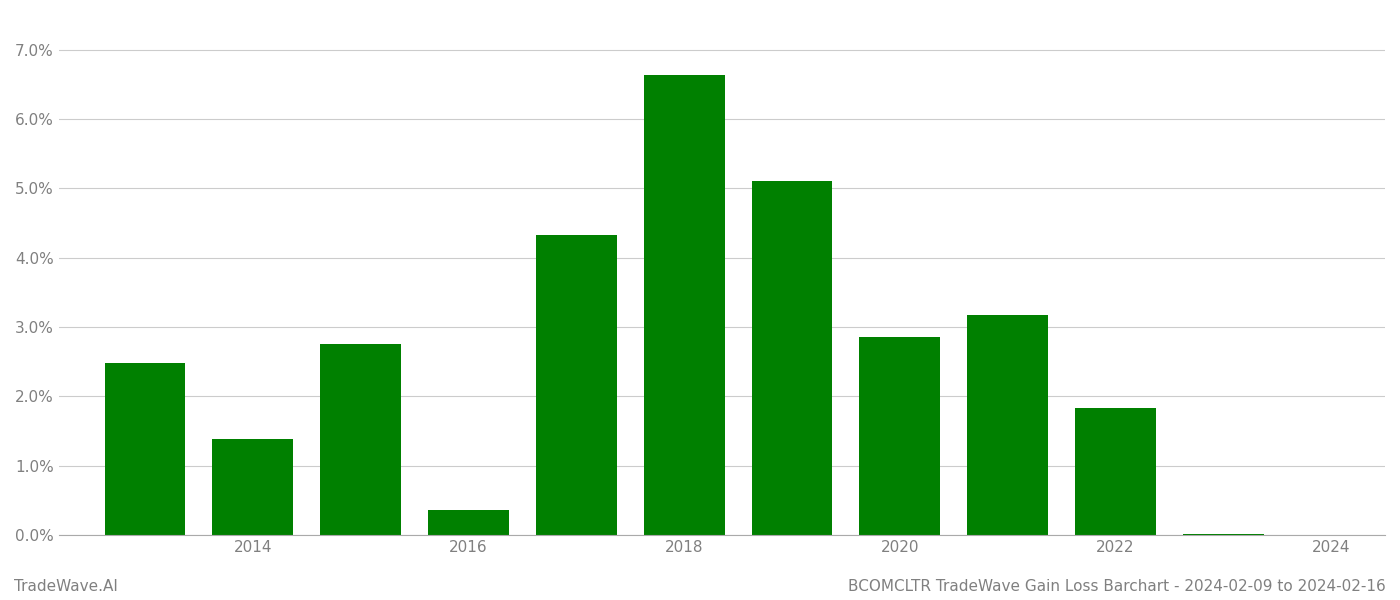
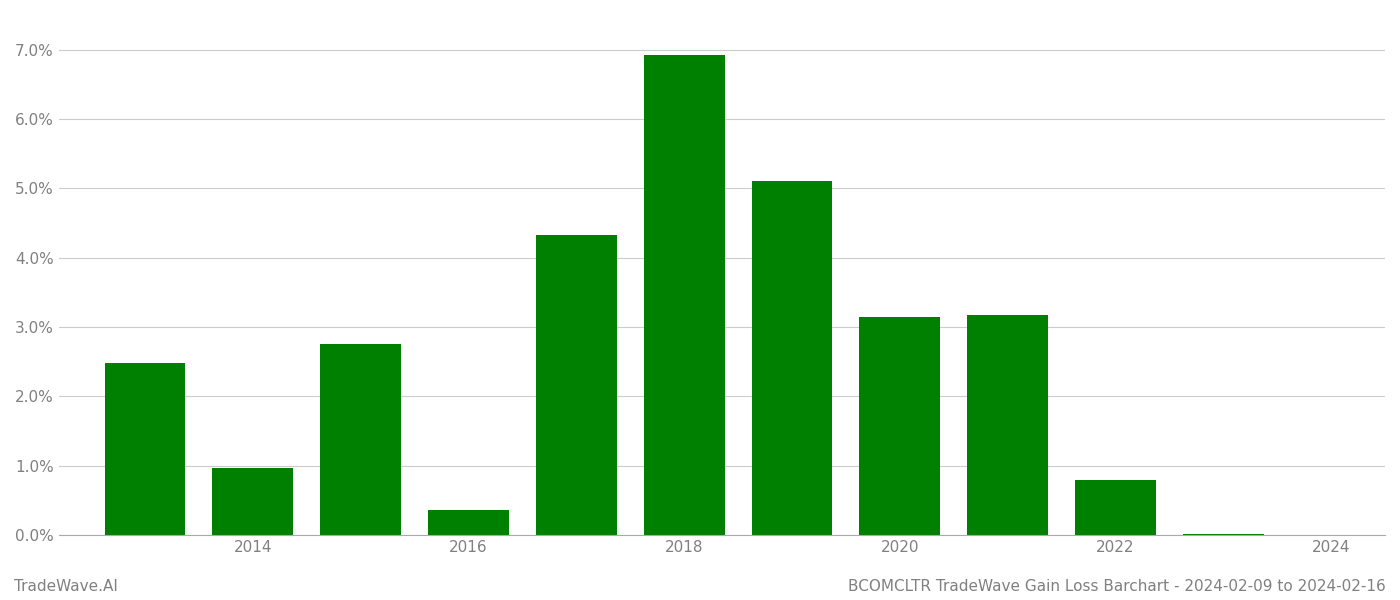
2014: 1.38% -> 0.97%
2018: 6.64% -> 6.93%
2020: 2.86% -> 3.14%
2022: 1.84% -> 0.80%
